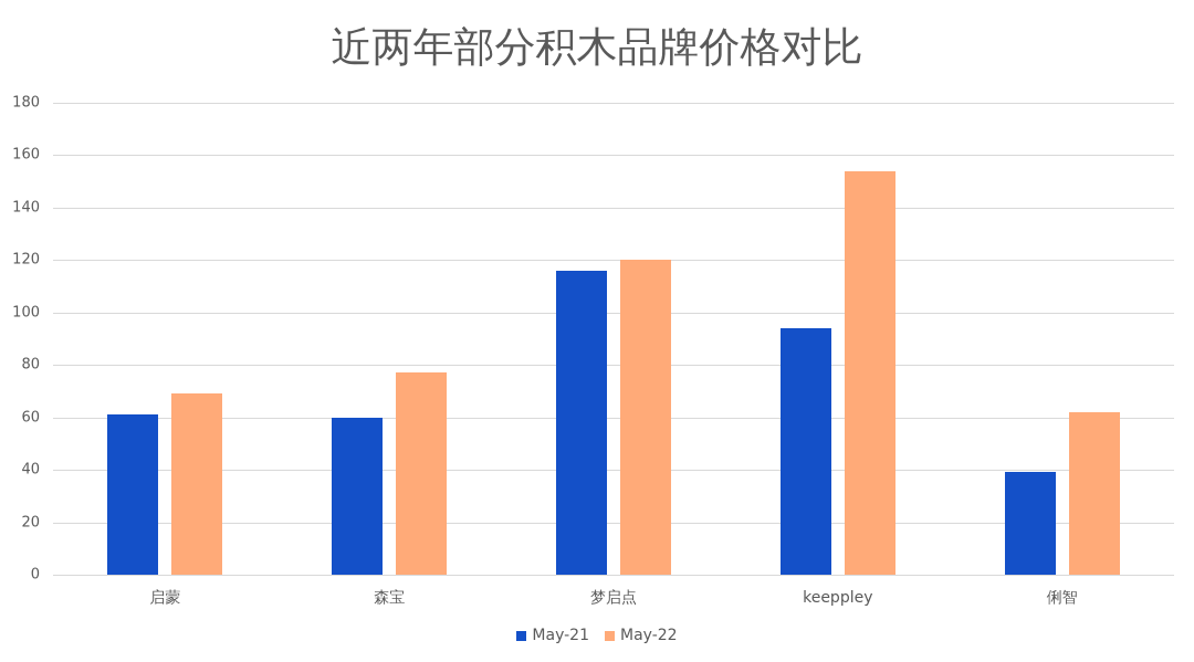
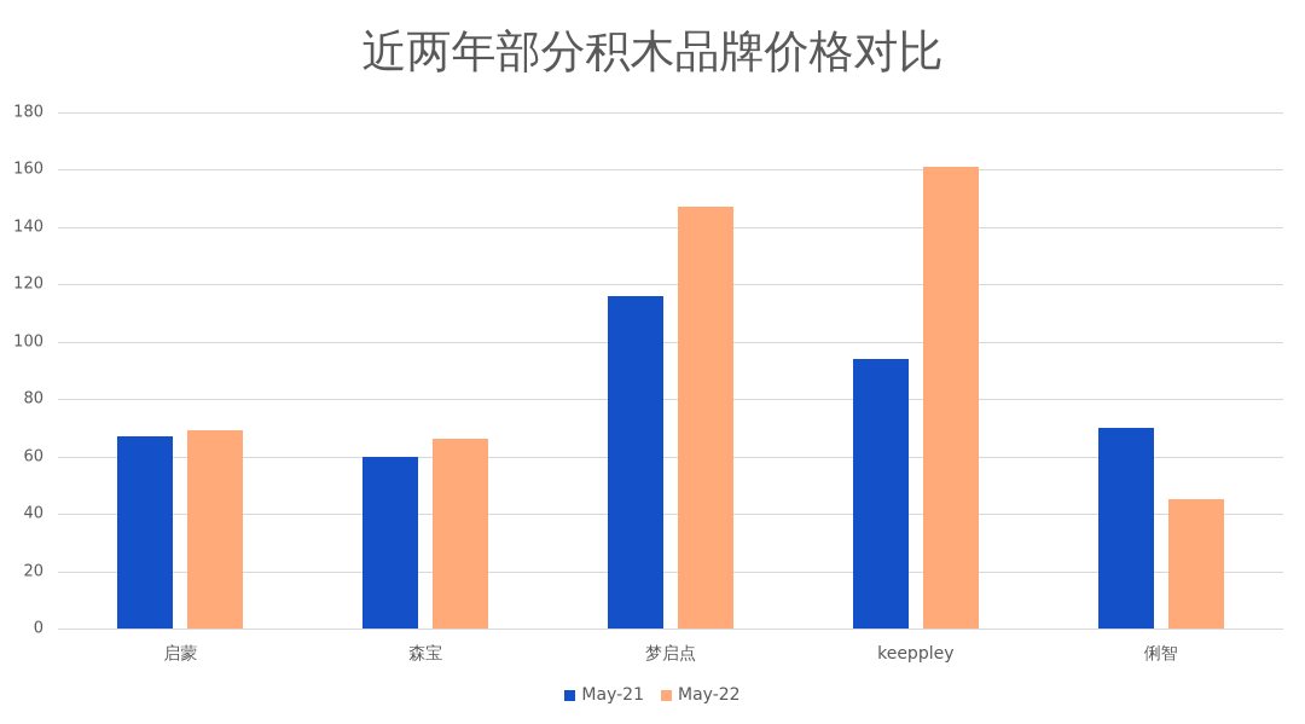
May-21/启蒙: 61 -> 67
May-22/森宝: 77 -> 66
May-22/梦启点: 120 -> 147
May-22/keeppley: 154 -> 161
May-21/俐智: 39 -> 70
May-22/俐智: 62 -> 45
